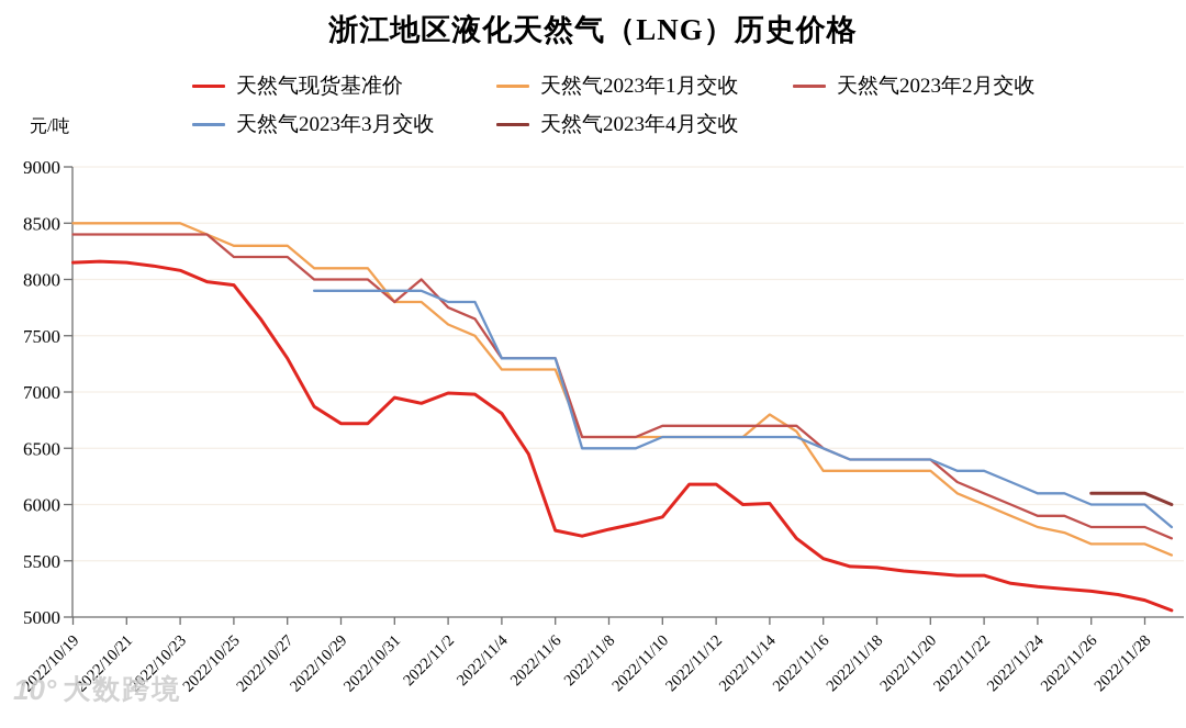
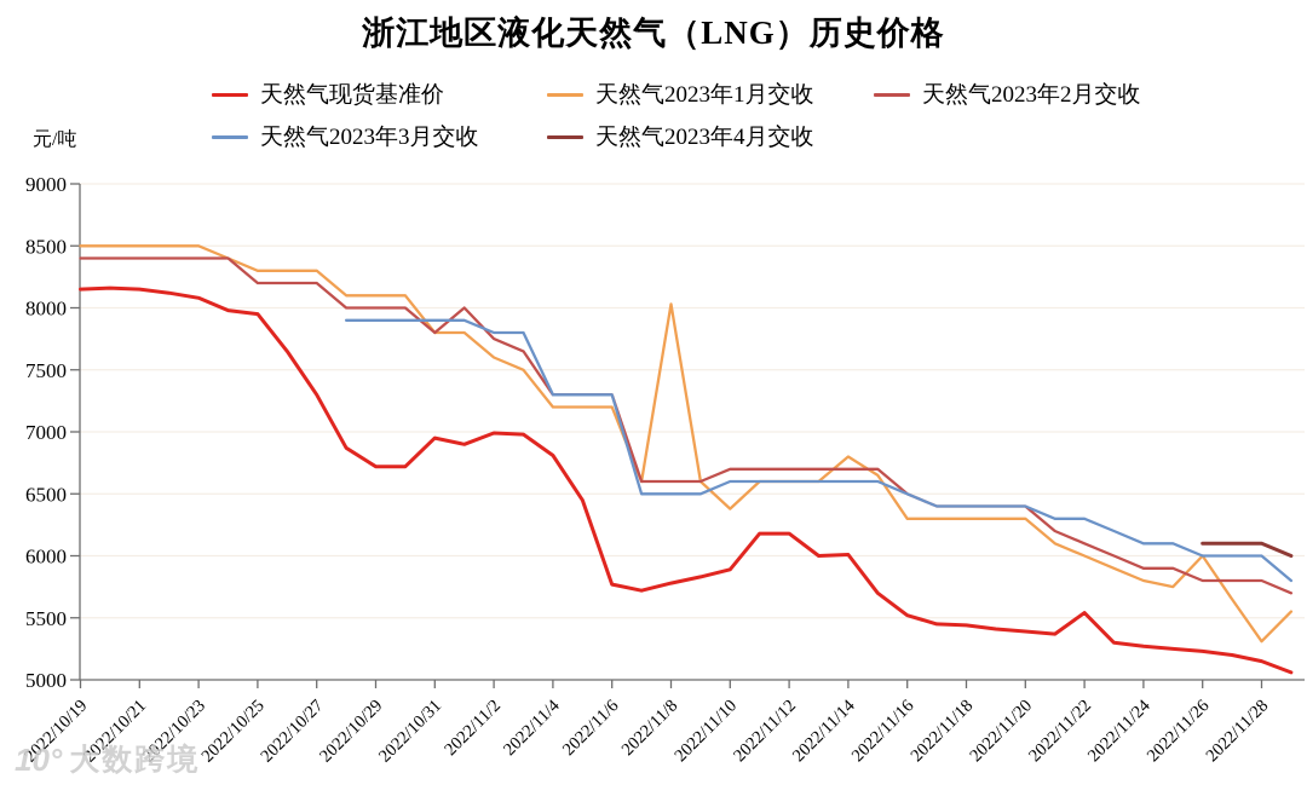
天然气2023年1月交收/2022/11/8: 6600 -> 8030
天然气2023年1月交收/2022/11/10: 6600 -> 6380
天然气现货基准价/2022/11/22: 5370 -> 5540
天然气2023年1月交收/2022/11/26: 5650 -> 6000
天然气2023年1月交收/2022/11/28: 5650 -> 5310
